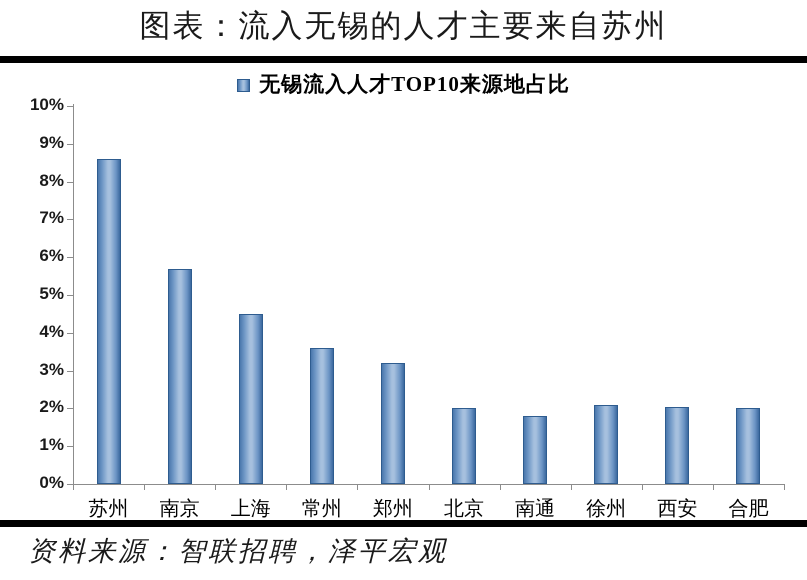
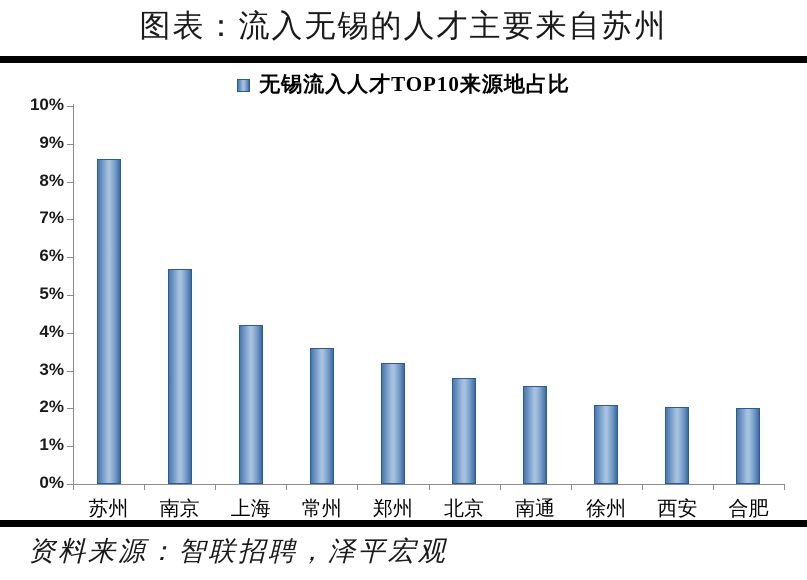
上海: 4.5% -> 4.2%
北京: 2.0% -> 2.8%
南通: 1.8% -> 2.6%
